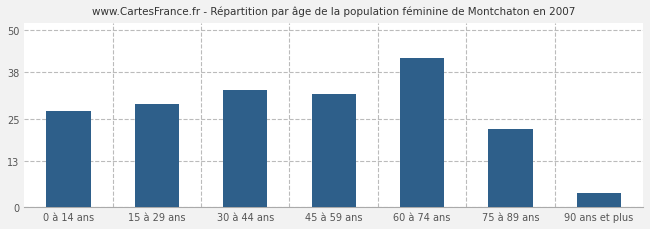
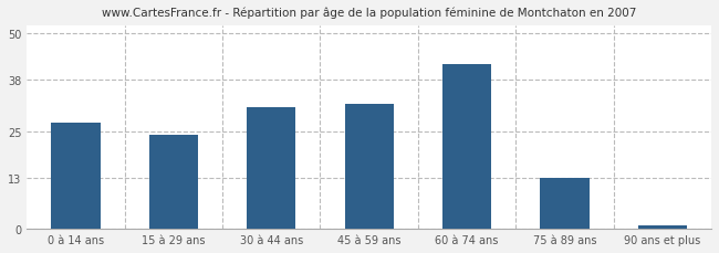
15 à 29 ans: 29 -> 24
30 à 44 ans: 33 -> 31
75 à 89 ans: 22 -> 13
90 ans et plus: 4 -> 1
